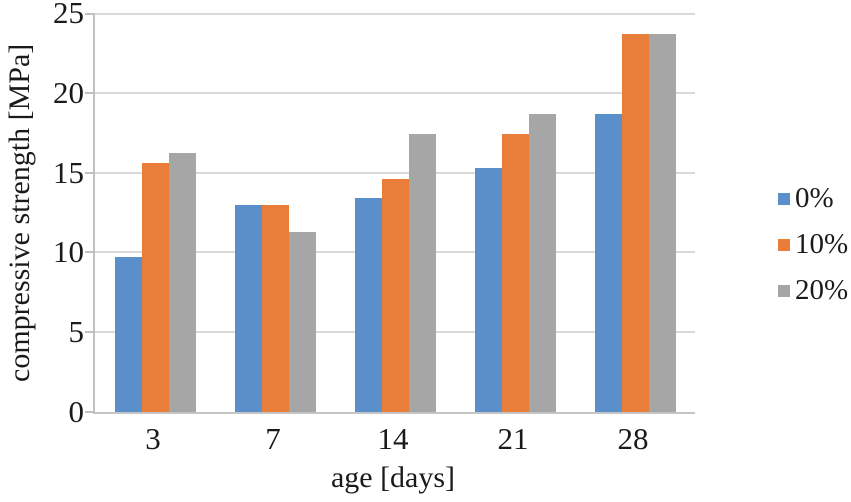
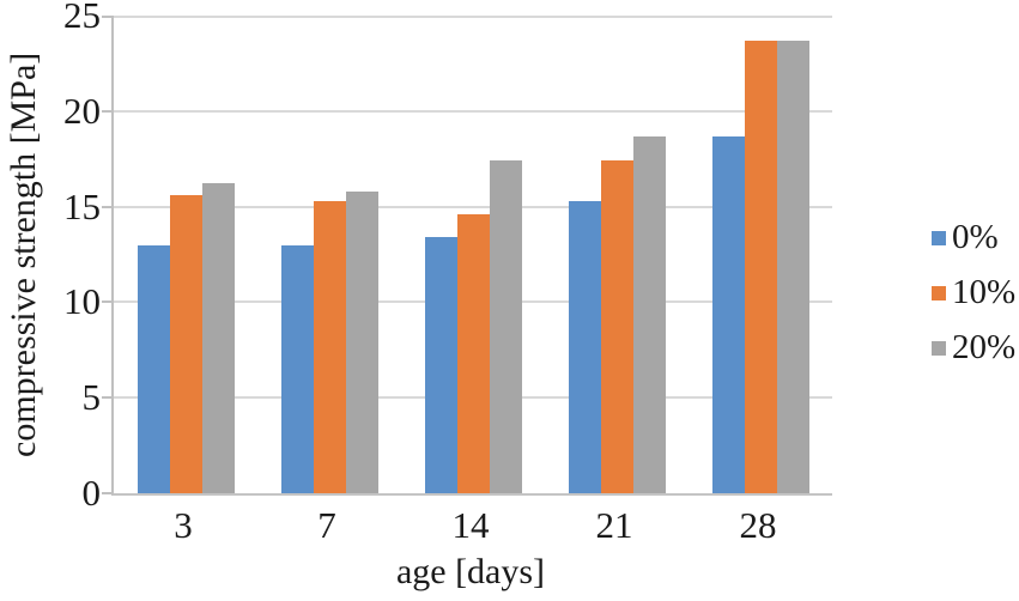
0%/3: 9.7 -> 13.0
10%/7: 13.0 -> 15.3
20%/7: 11.3 -> 15.8
